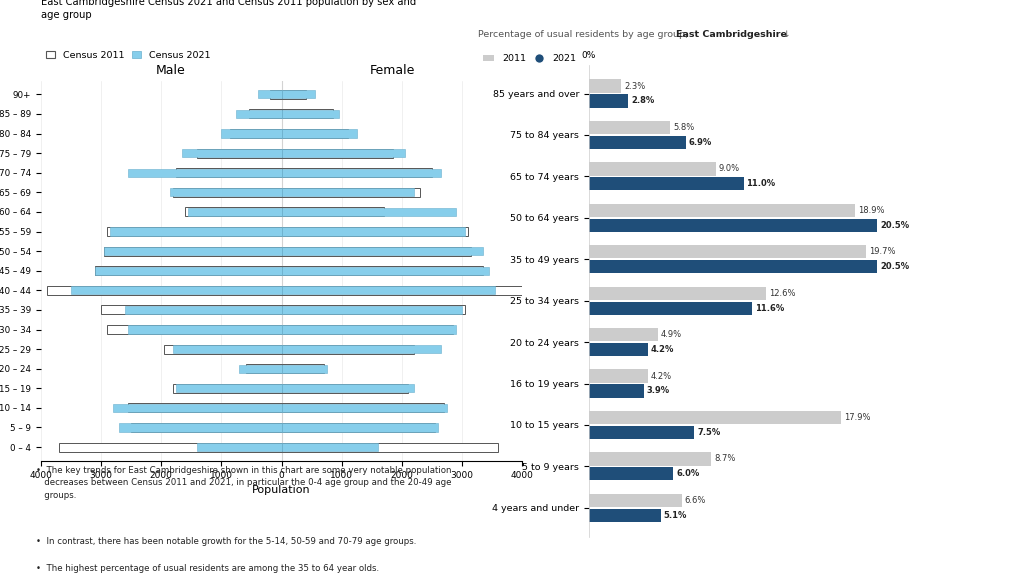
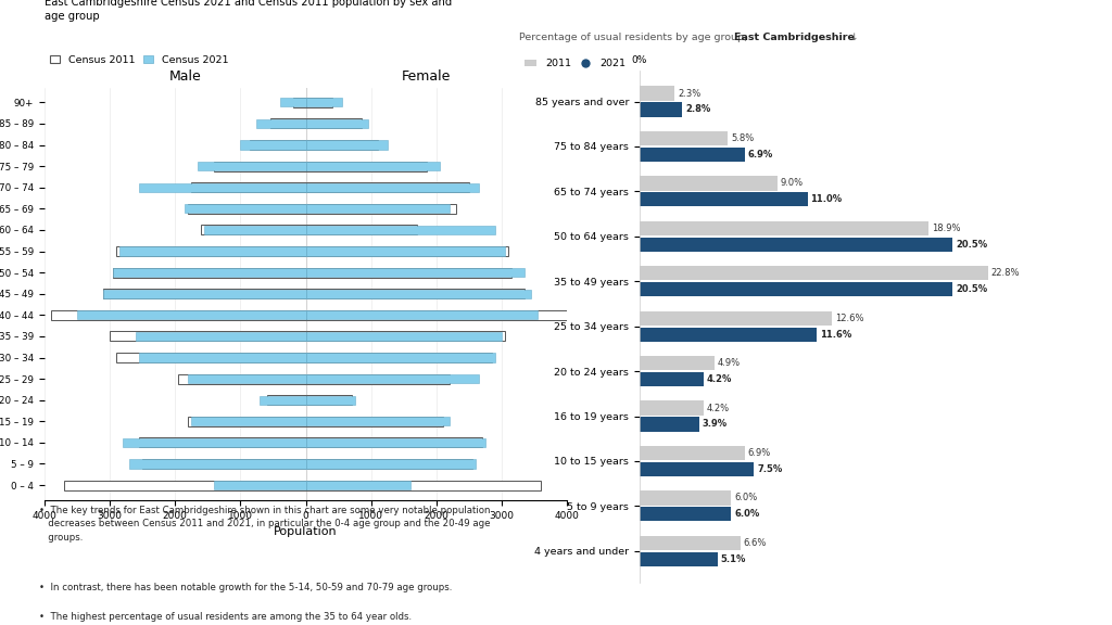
2011/35 to 49 years: 19.7% -> 22.8%
2011/10 to 15 years: 17.9% -> 6.9%
2011/5 to 9 years: 8.7% -> 6.0%
